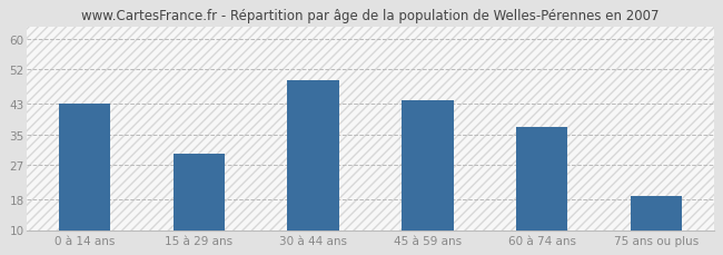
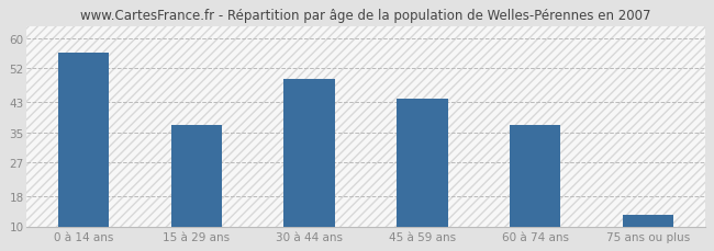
0 à 14 ans: 43 -> 56
15 à 29 ans: 30 -> 37
75 ans ou plus: 19 -> 13
